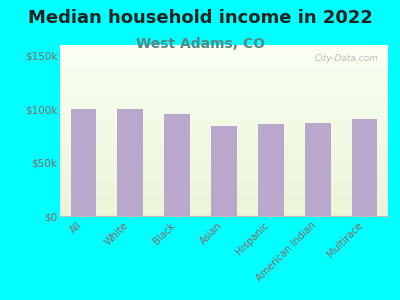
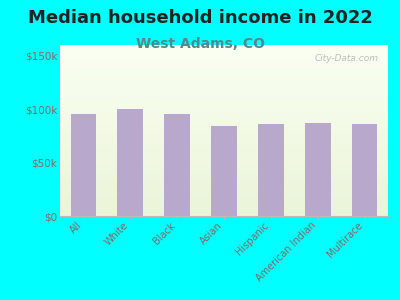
All: $100k -> $95k
Multirace: $91k -> $86k
